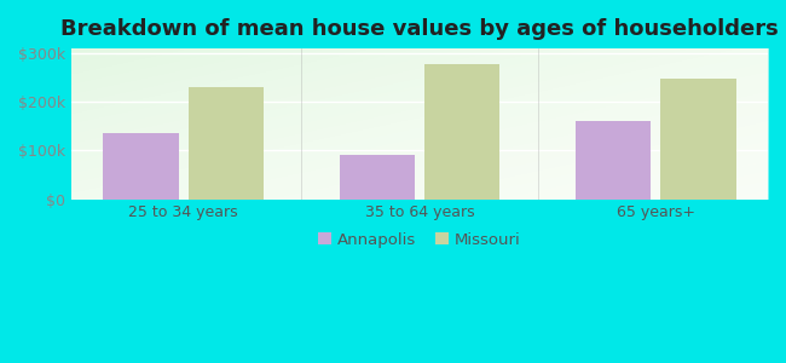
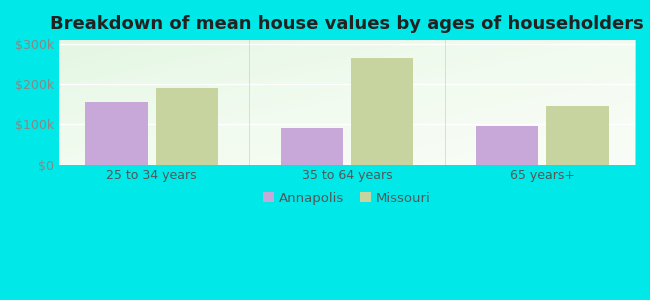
Annapolis/25 to 34 years: $135k -> $155k
Missouri/25 to 34 years: $230k -> $190k
Missouri/35 to 64 years: $278k -> $265k
Annapolis/65 years+: $162k -> $95k
Missouri/65 years+: $247k -> $145k
